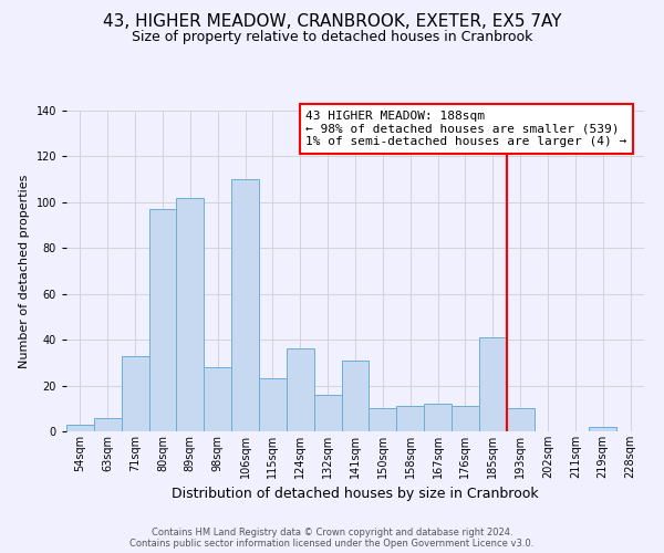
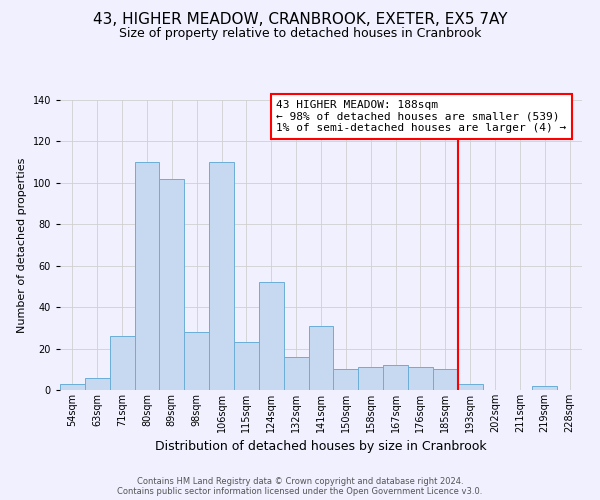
71sqm: 33 -> 26
80sqm: 97 -> 110
124sqm: 36 -> 52
185sqm: 41 -> 10
193sqm: 10 -> 3
